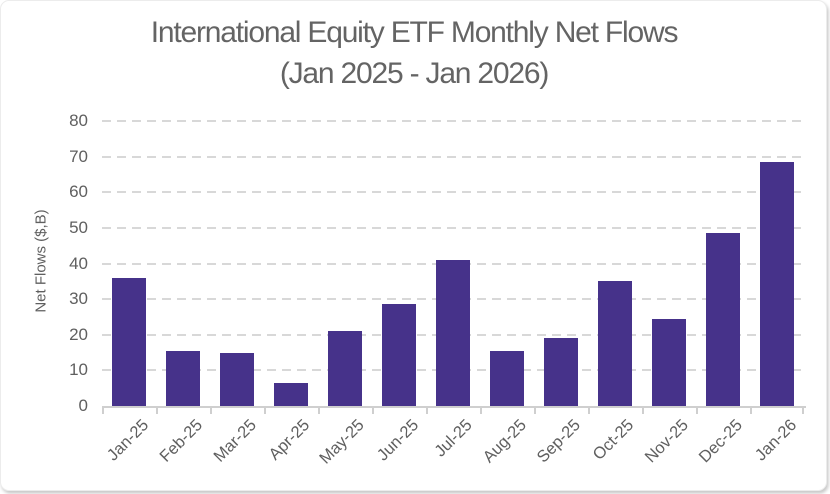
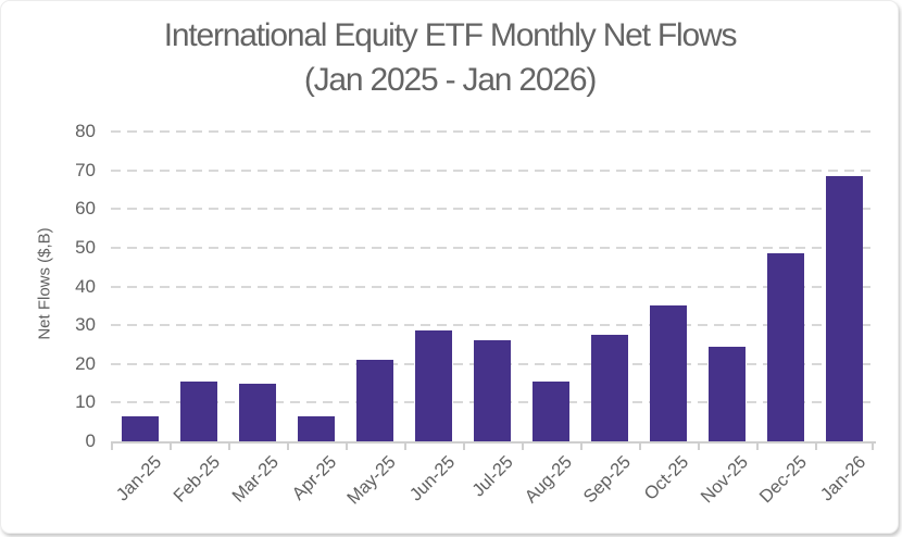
Jan-25: 36 -> 6
Jul-25: 41 -> 26
Sep-25: 19 -> 28
